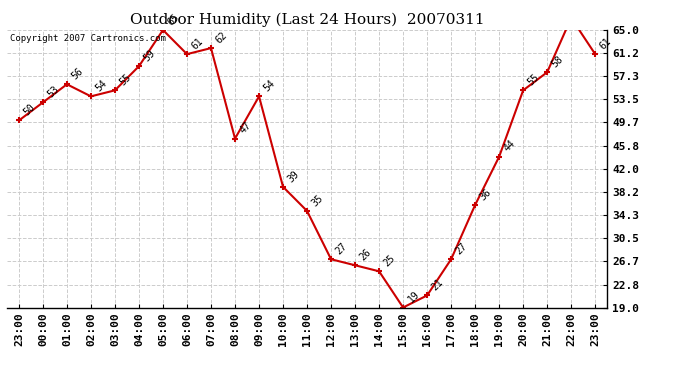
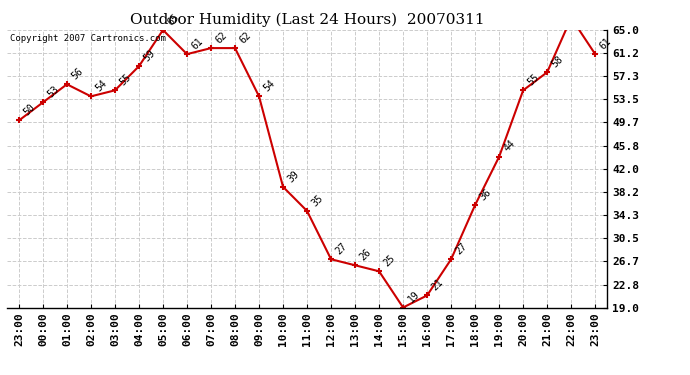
08:00: 47 -> 62
